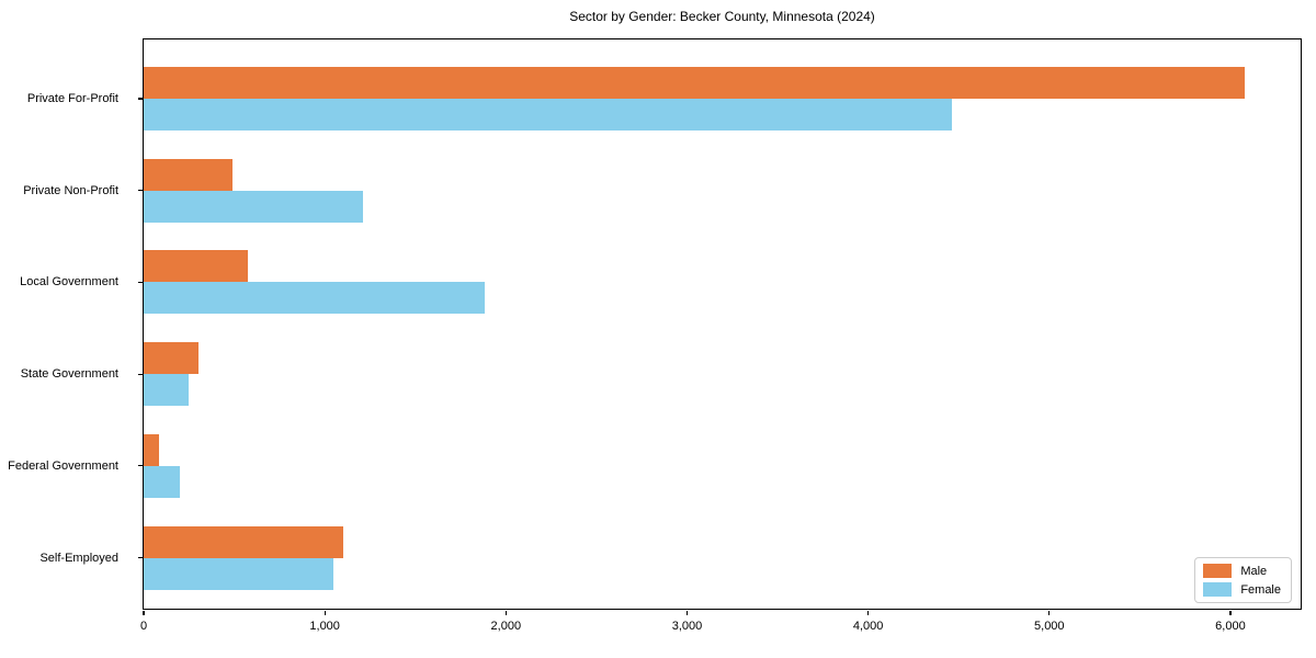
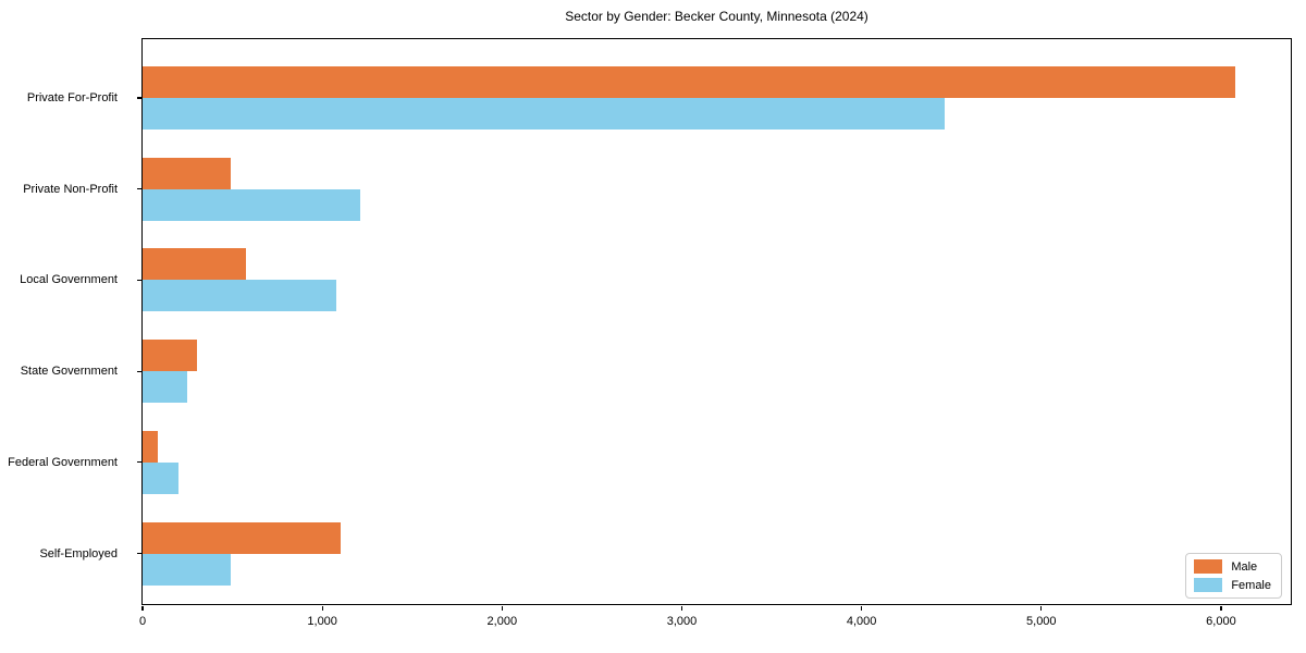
Female/Local Government: 1880 -> 1080
Female/Self-Employed: 1050 -> 490
